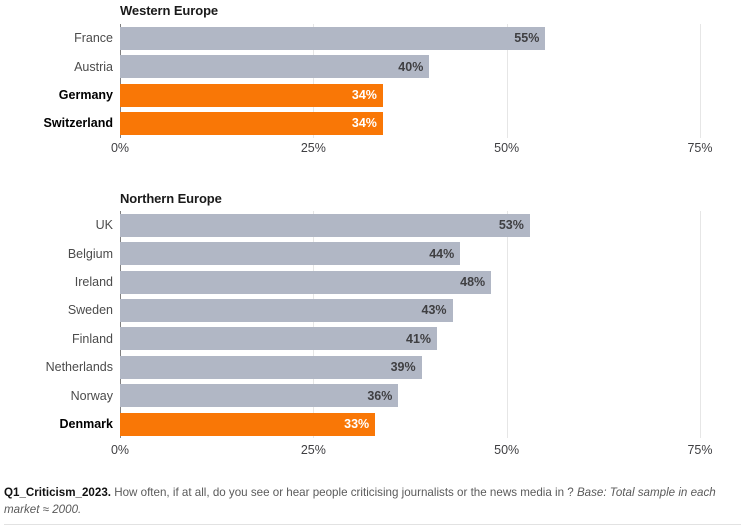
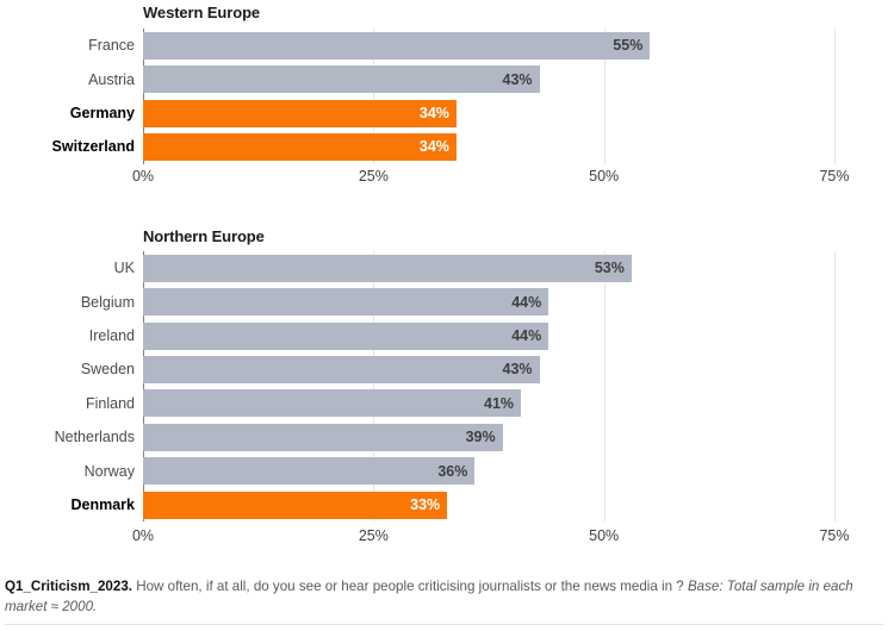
Western Europe/Austria: 40% -> 43%
Northern Europe/Ireland: 48% -> 44%
